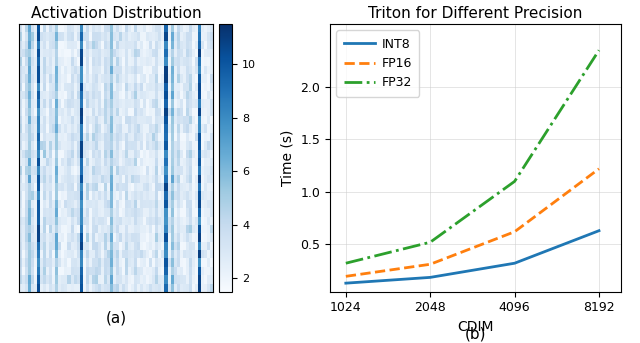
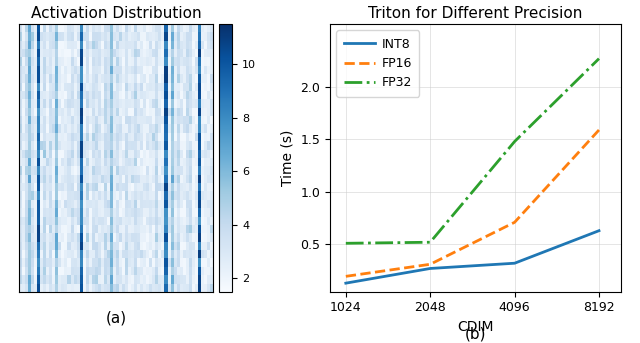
FP32/1024: 0.32 -> 0.51
INT8/2048: 0.18 -> 0.27
FP16/4096: 0.62 -> 0.71
FP32/4096: 1.10 -> 1.48
FP16/8192: 1.22 -> 1.59
FP32/8192: 2.35 -> 2.27
